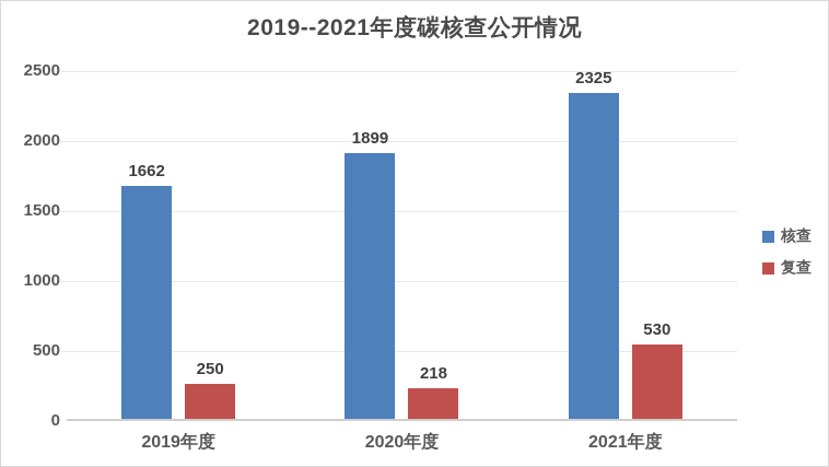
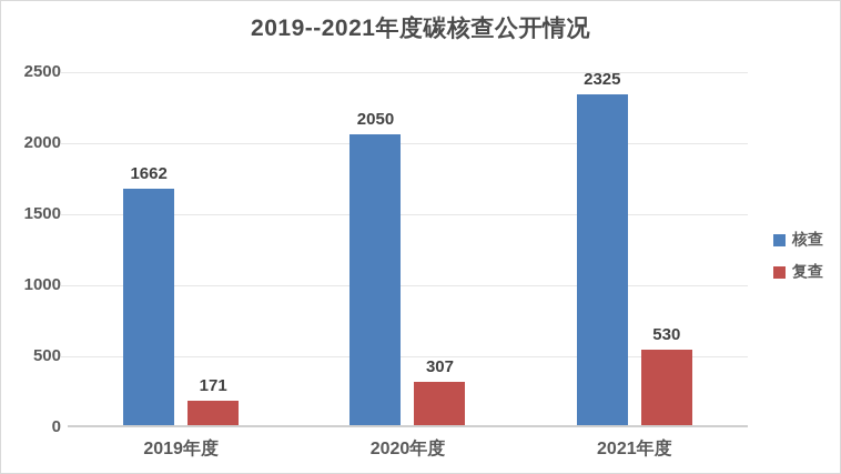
复查/2019年度: 250 -> 171
核查/2020年度: 1899 -> 2050
复查/2020年度: 218 -> 307
